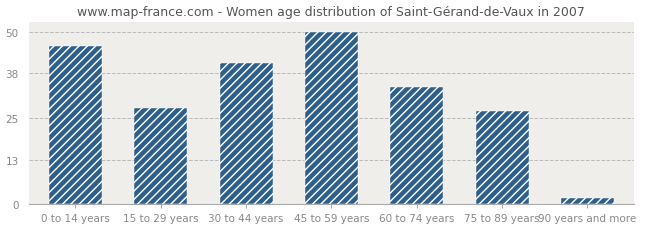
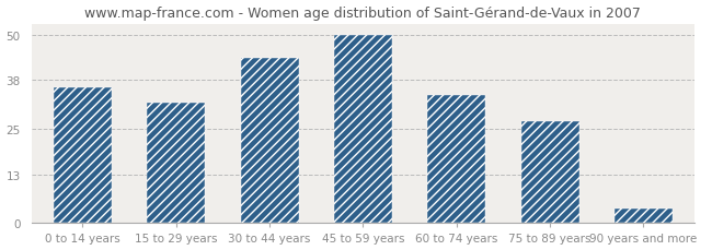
0 to 14 years: 46 -> 36
15 to 29 years: 28 -> 32
30 to 44 years: 41 -> 44
90 years and more: 2 -> 4
